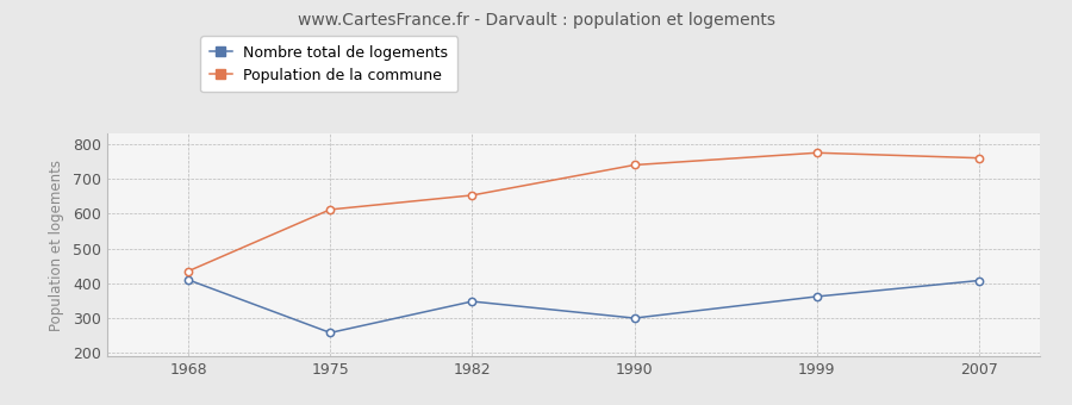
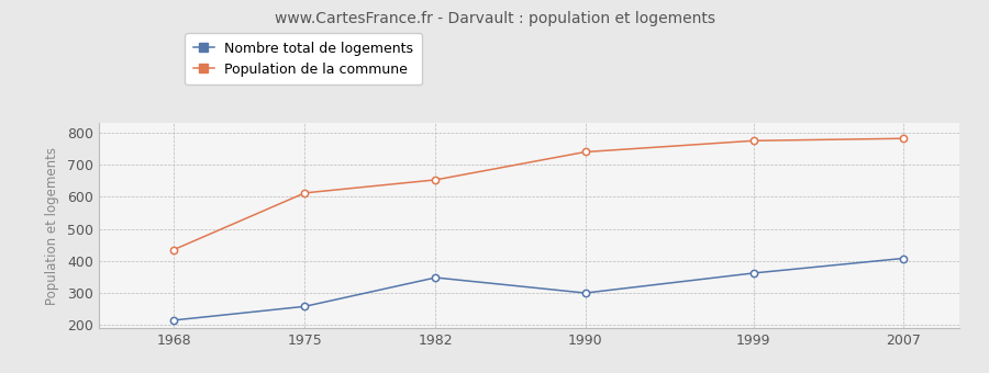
Nombre total de logements/1968: 410 -> 215
Population de la commune/2007: 760 -> 782
